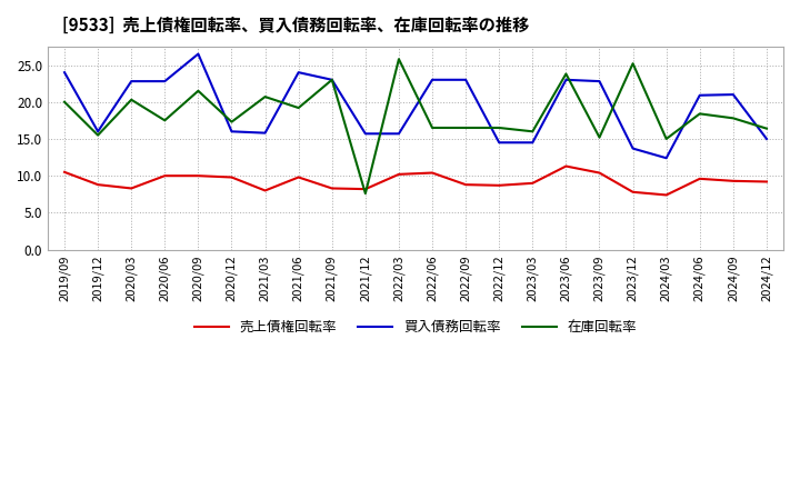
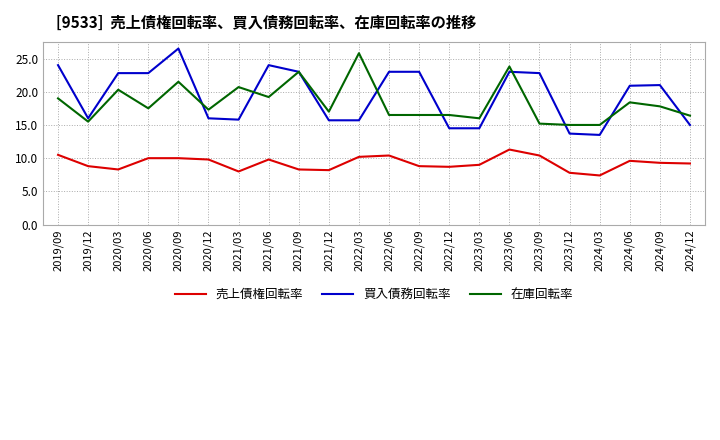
在庫回転率/2019/09: 20.0 -> 19.0
在庫回転率/2021/12: 7.6 -> 17.0
在庫回転率/2023/12: 25.2 -> 15.0
買入債務回転率/2024/03: 12.4 -> 13.5
